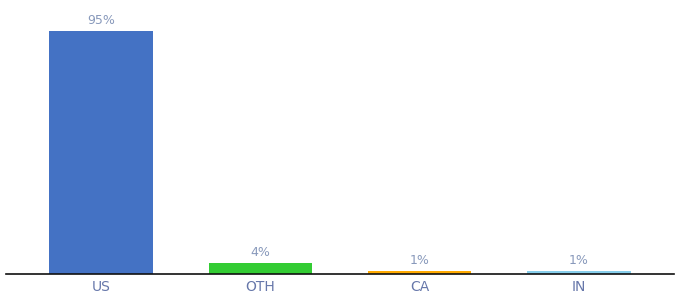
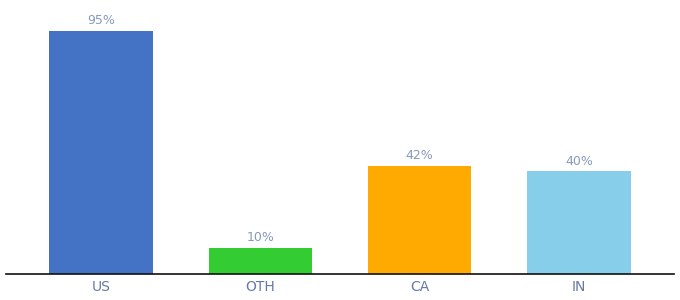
OTH: 4% -> 10%
CA: 1% -> 42%
IN: 1% -> 40%
